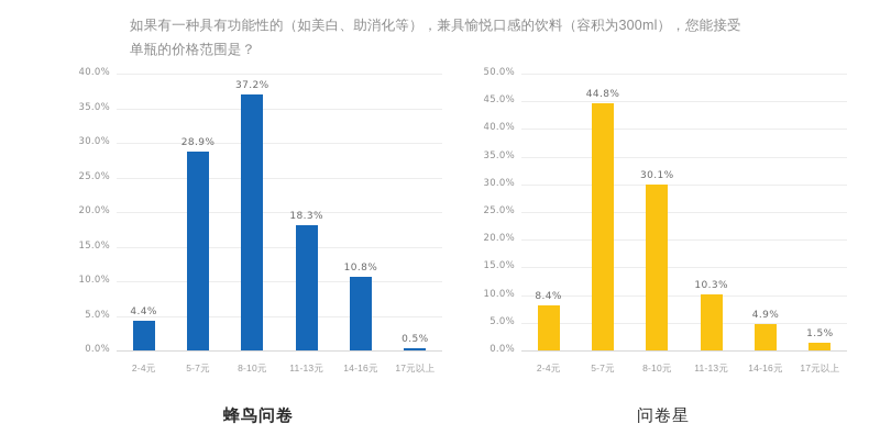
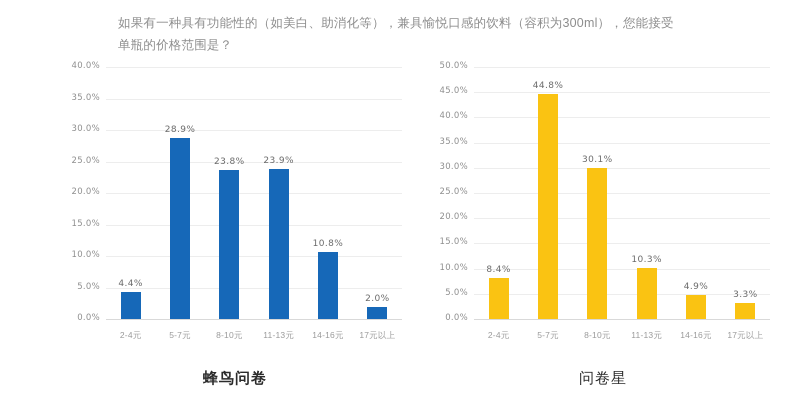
蜂鸟问卷/8-10元: 37.2% -> 23.8%
蜂鸟问卷/11-13元: 18.3% -> 23.9%
蜂鸟问卷/17元以上: 0.5% -> 2.0%
问卷星/17元以上: 1.5% -> 3.3%
